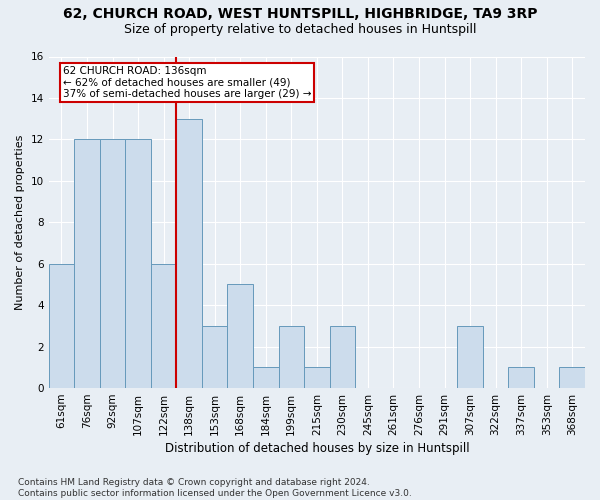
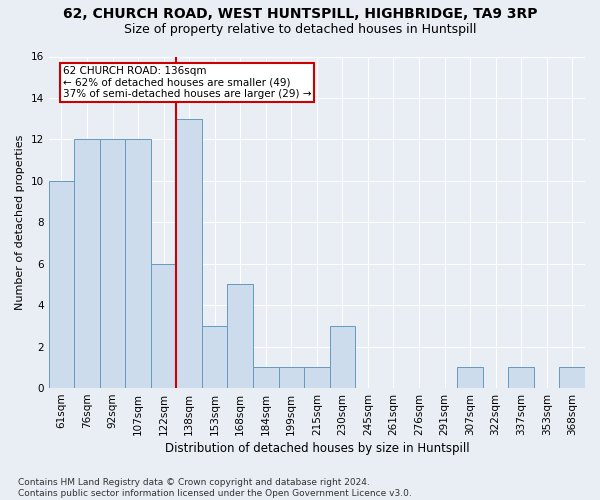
61sqm: 6 -> 10
199sqm: 3 -> 1
307sqm: 3 -> 1
